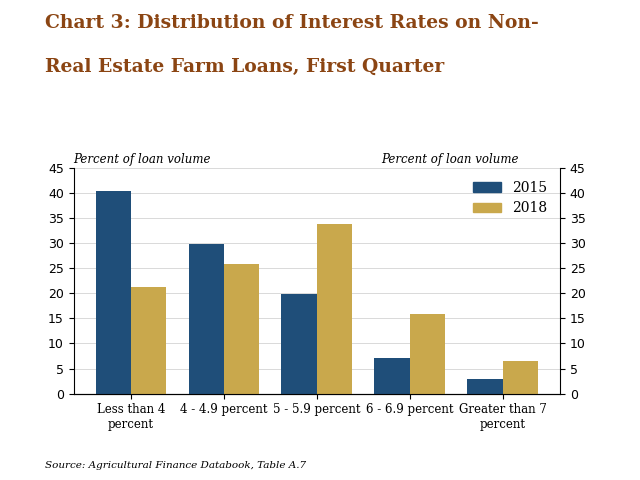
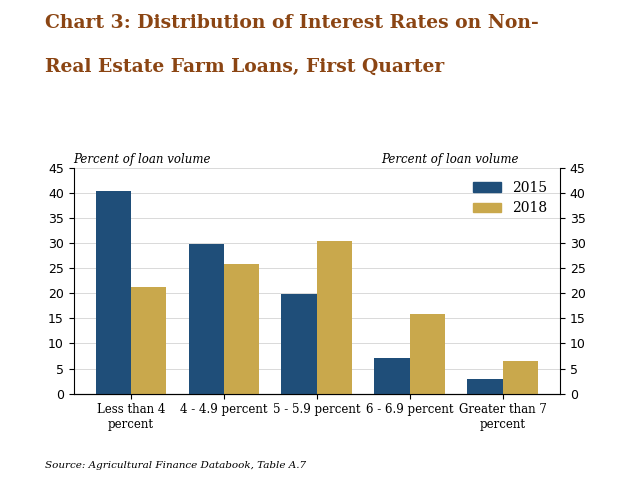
2018/5 - 5.9 percent: 33.8 -> 30.5
